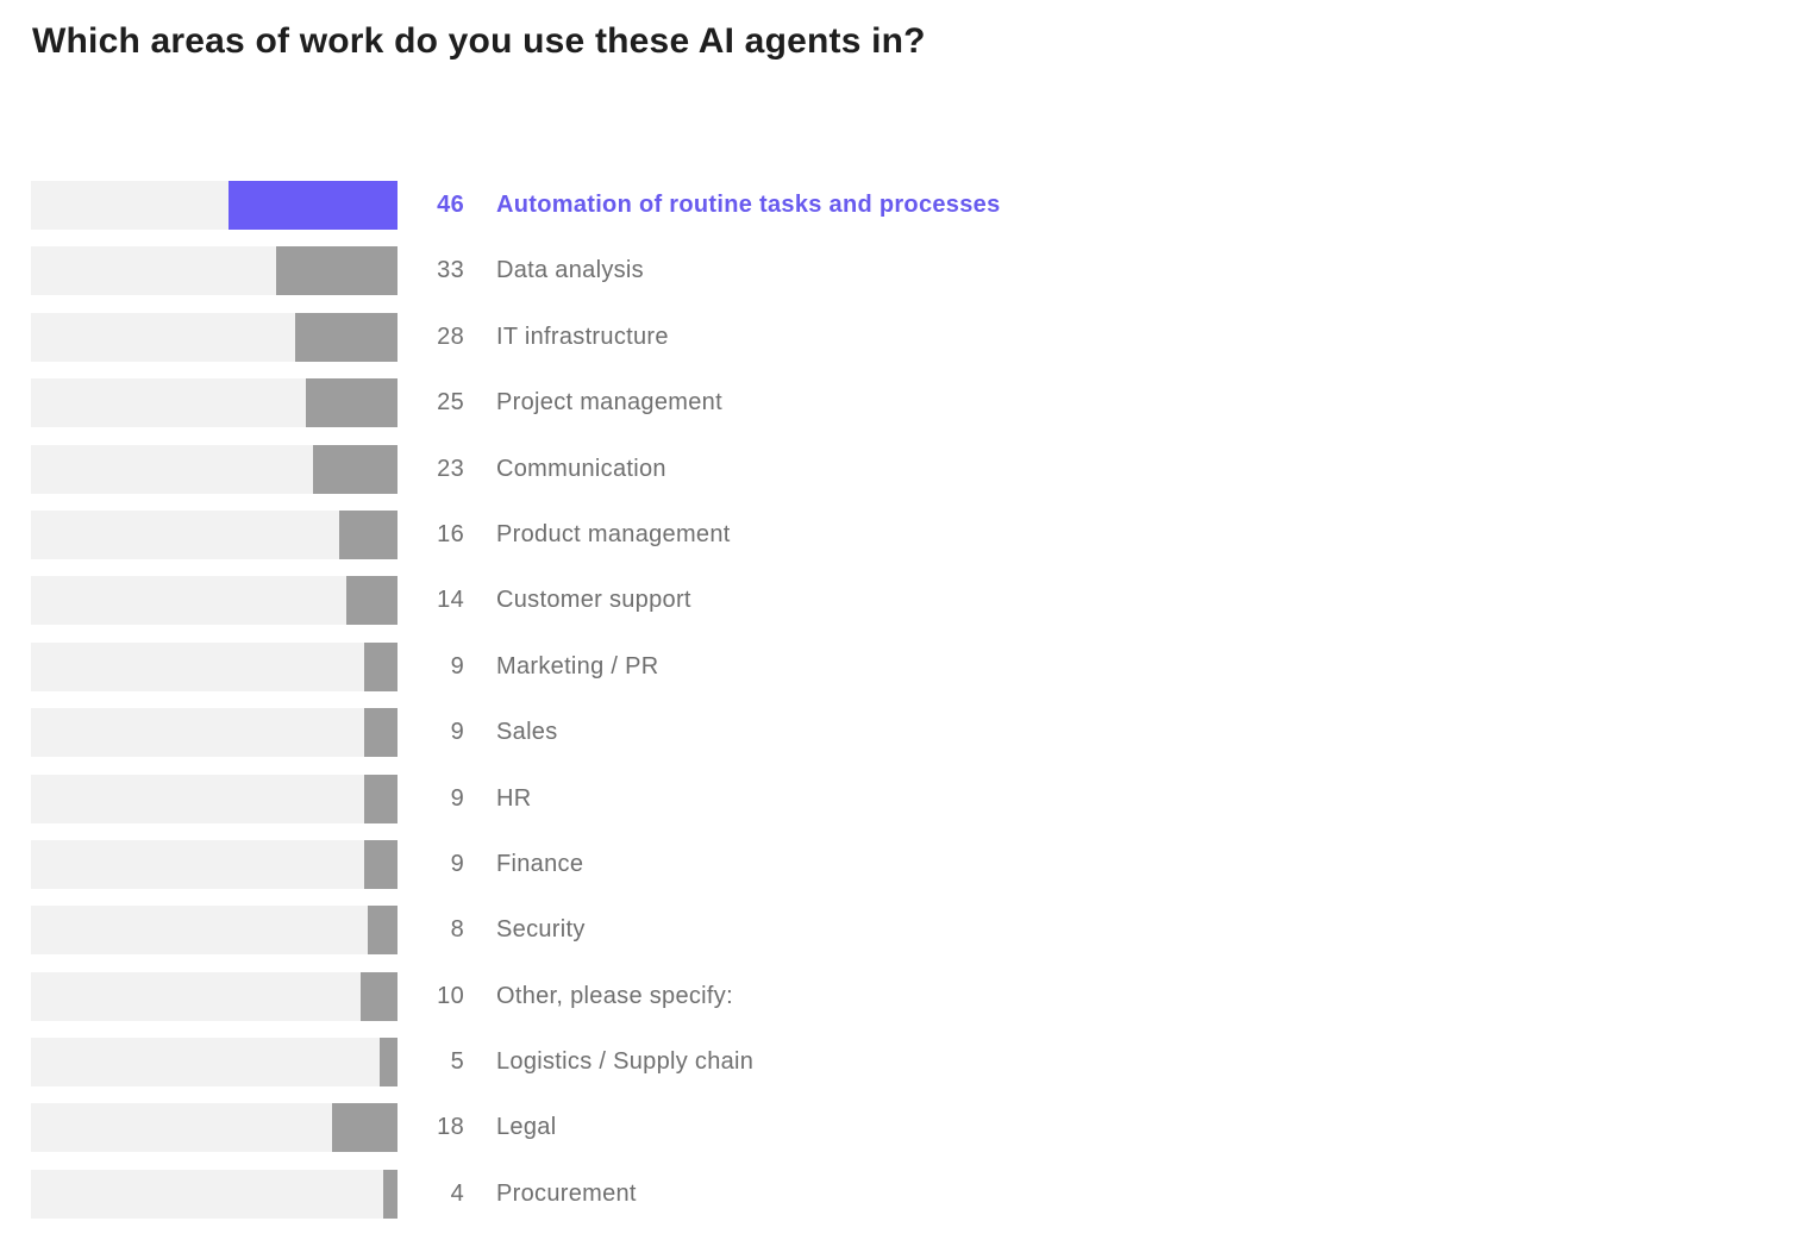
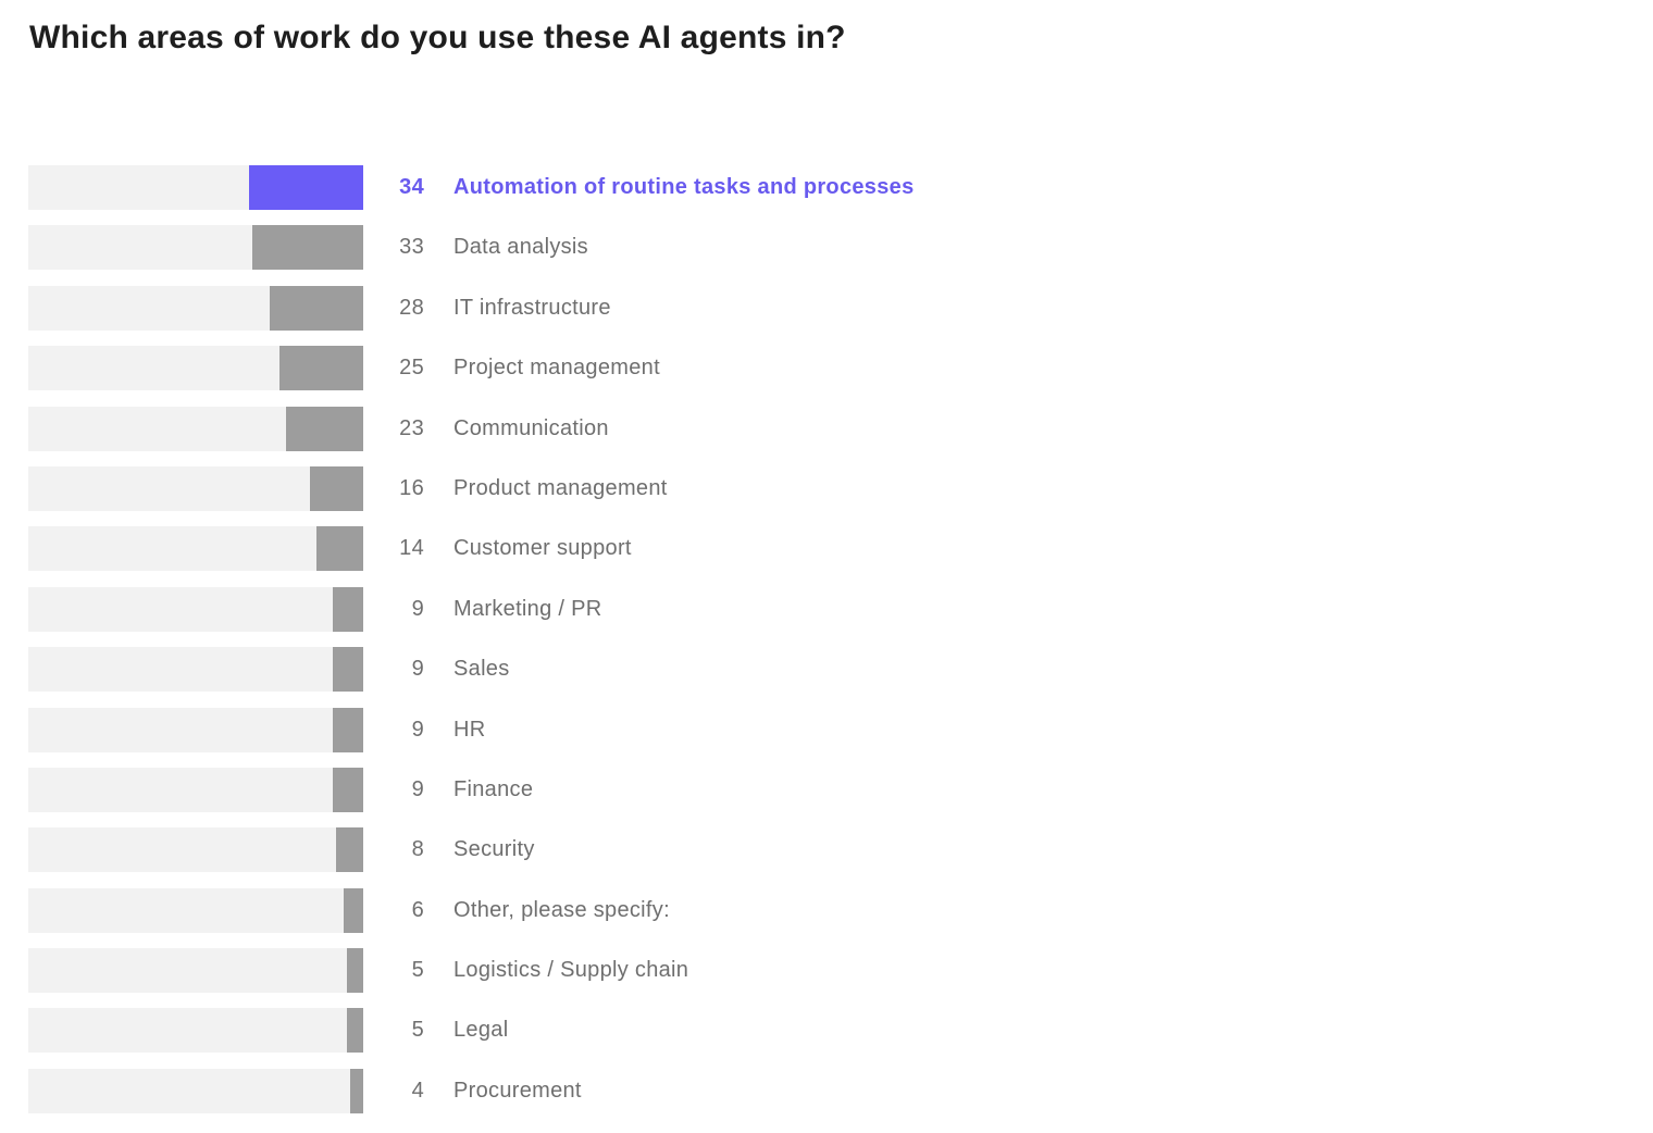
Automation of routine tasks and processes: 46 -> 34
Other, please specify:: 10 -> 6
Legal: 18 -> 5
